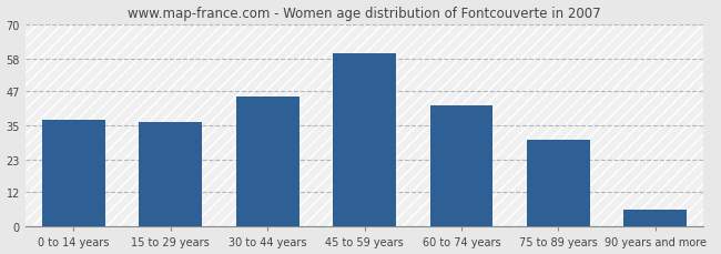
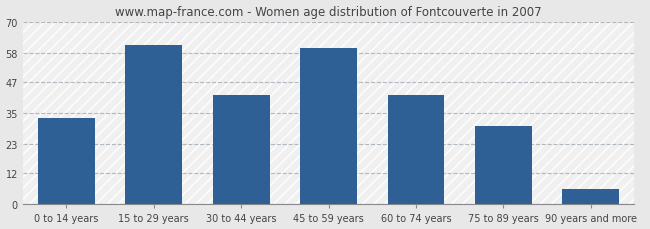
0 to 14 years: 37 -> 33
15 to 29 years: 36 -> 61
30 to 44 years: 45 -> 42
